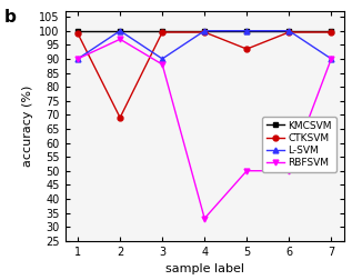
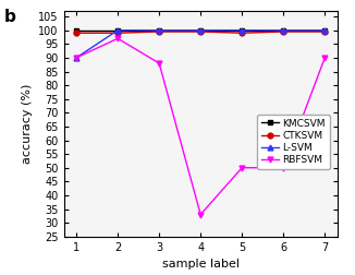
CTKSVM/2: 69.0 -> 99.0
L-SVM/3: 90 -> 100
CTKSVM/5: 93.5 -> 99.0
L-SVM/7: 90 -> 100
